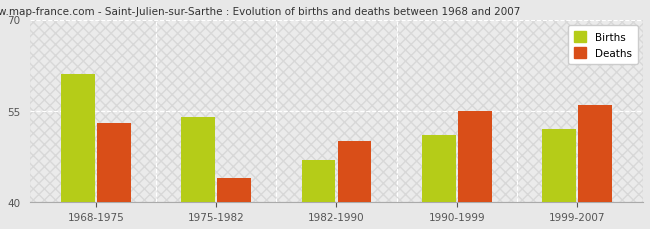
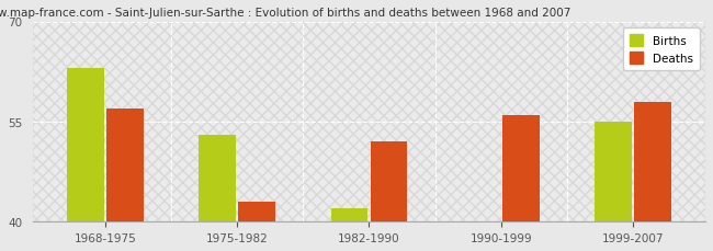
Births/1968-1975: 61 -> 63
Deaths/1968-1975: 53 -> 57
Births/1975-1982: 54 -> 53
Deaths/1975-1982: 44 -> 43
Births/1982-1990: 47 -> 42
Deaths/1982-1990: 50 -> 52
Births/1990-1999: 51 -> 40
Deaths/1990-1999: 55 -> 56
Births/1999-2007: 52 -> 55
Deaths/1999-2007: 56 -> 58
